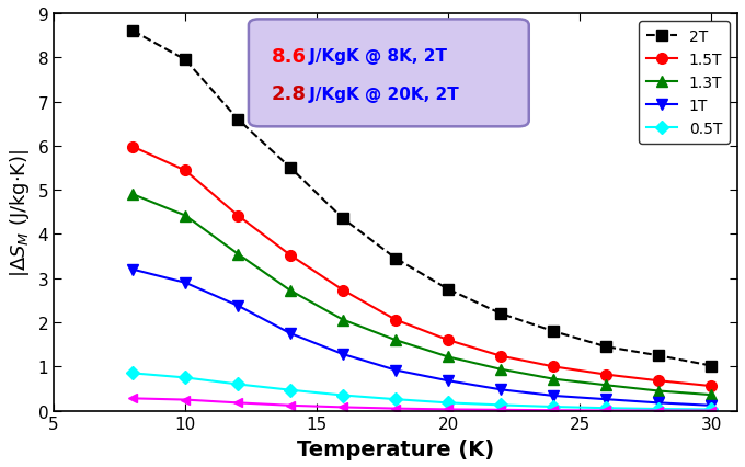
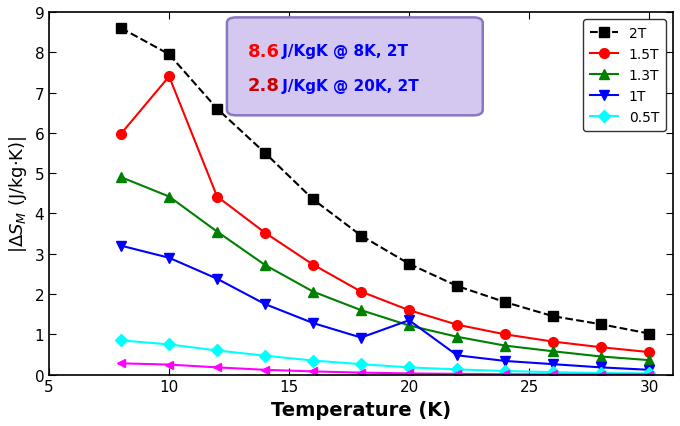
1.5T/10: 5.44 -> 7.40
1T/20: 0.68 -> 1.35
